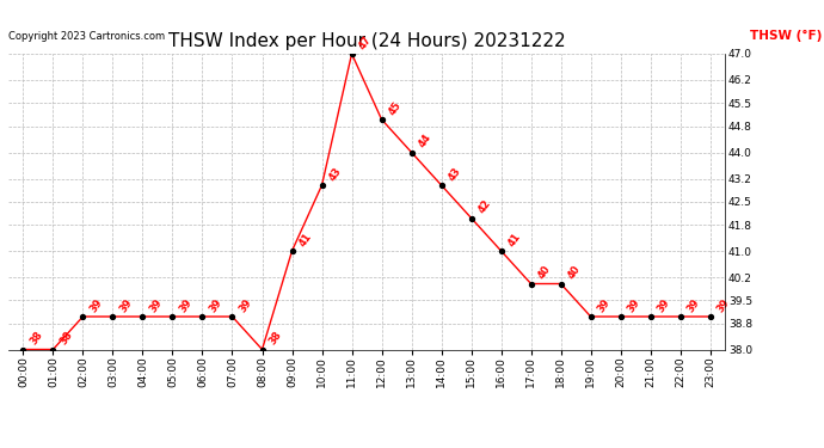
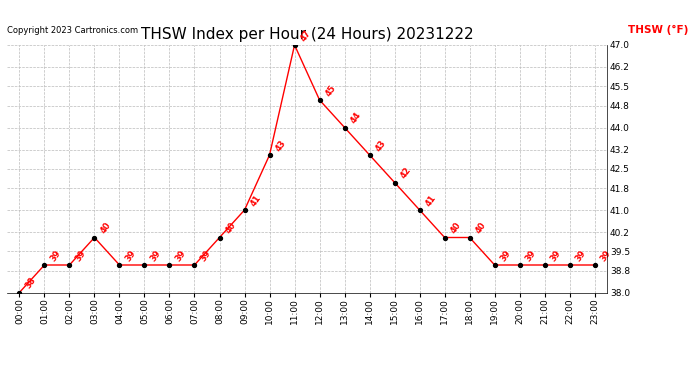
01:00: 38 -> 39
03:00: 39 -> 40
08:00: 38 -> 40
